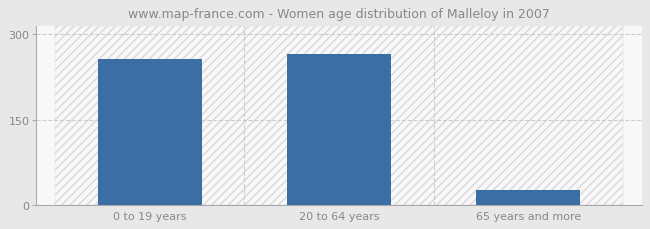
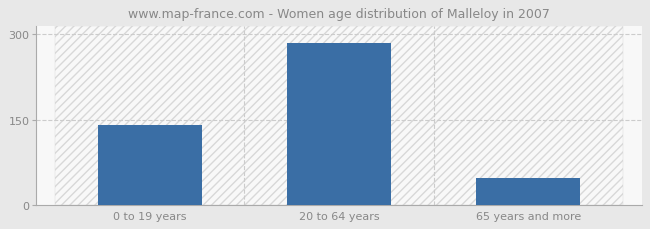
0 to 19 years: 256 -> 140
20 to 64 years: 266 -> 285
65 years and more: 26 -> 48
